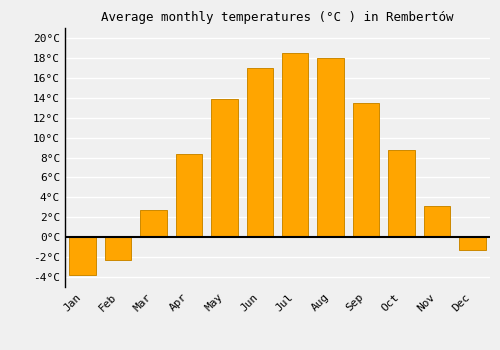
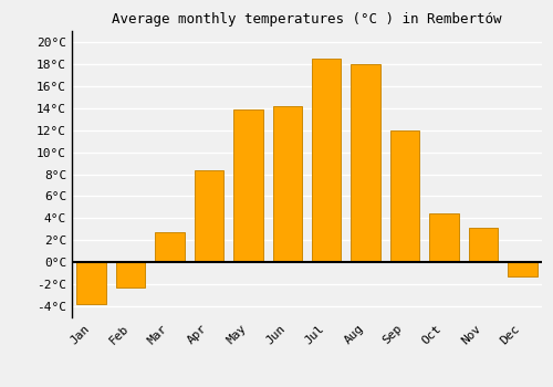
Jun: 17.0°C -> 14.2°C
Sep: 13.5°C -> 12.0°C
Oct: 8.8°C -> 4.4°C
